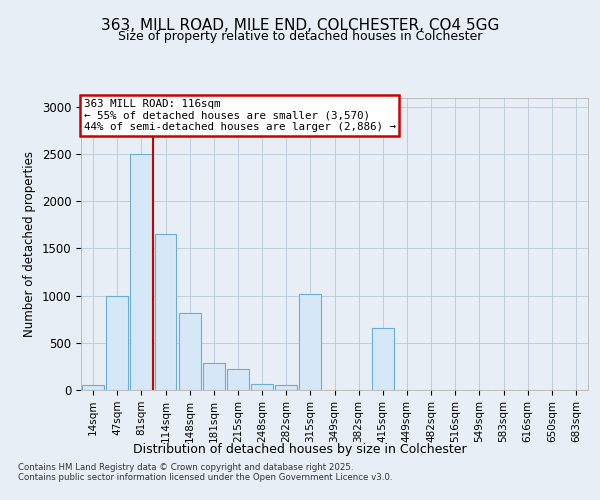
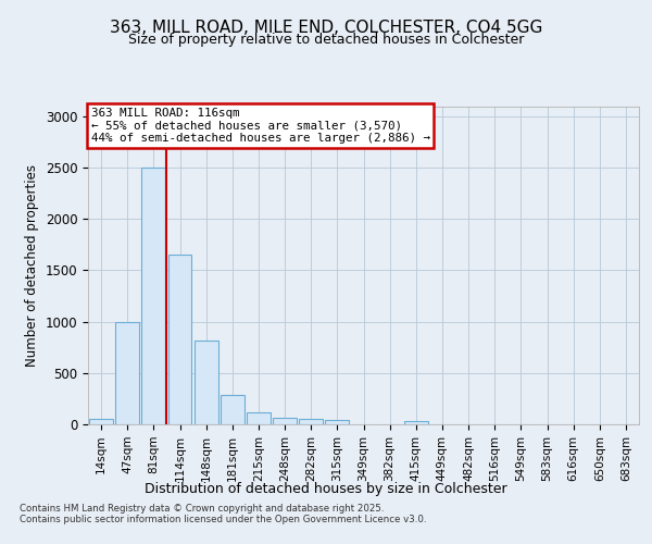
215sqm: 220 -> 120
315sqm: 1020 -> 40
415sqm: 660 -> 30
